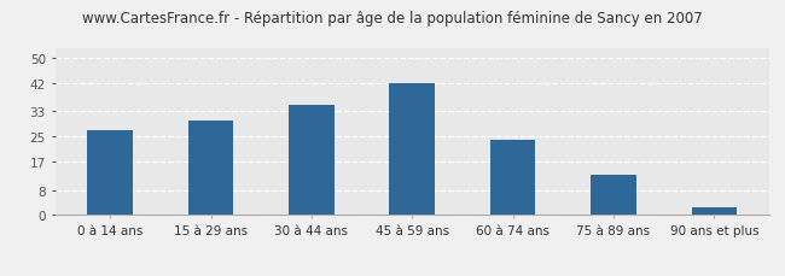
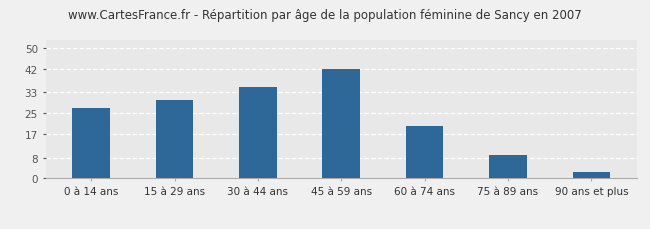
60 à 74 ans: 24.0 -> 20.0
75 à 89 ans: 13.0 -> 9.0
